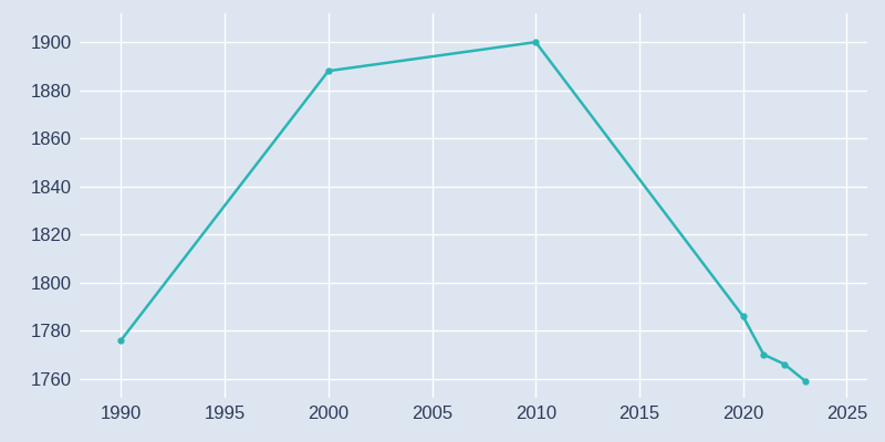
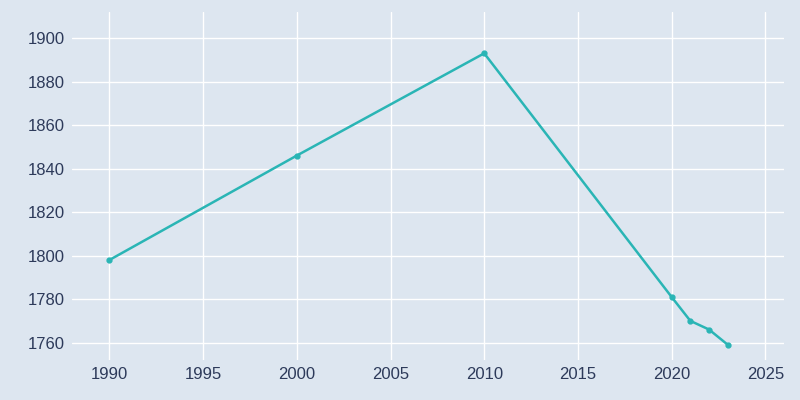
1990: 1776 -> 1798
2000: 1888 -> 1846
2010: 1900 -> 1893
2020: 1786 -> 1781
